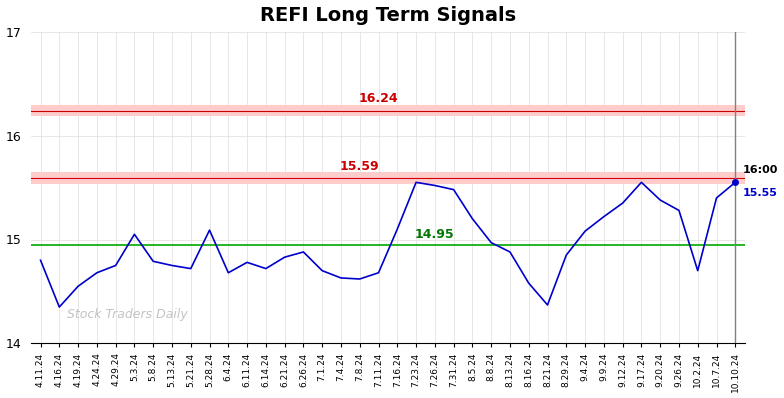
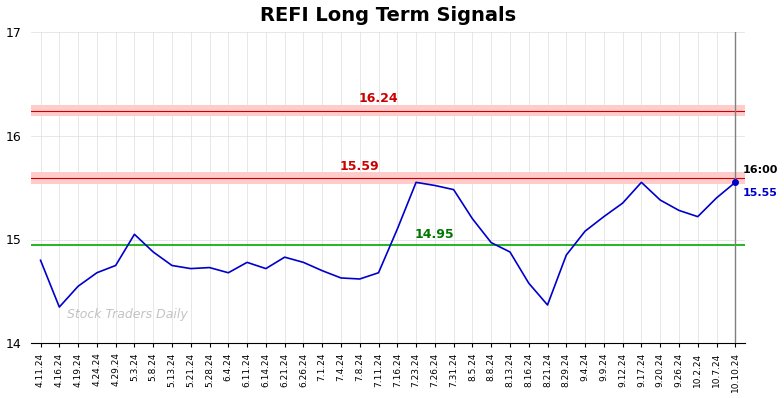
5.8.24: 14.79 -> 14.88
5.28.24: 15.09 -> 14.73
6.26.24: 14.88 -> 14.78
10.2.24: 14.70 -> 15.22
